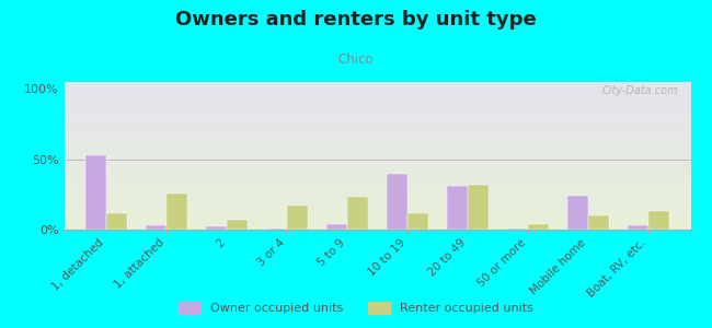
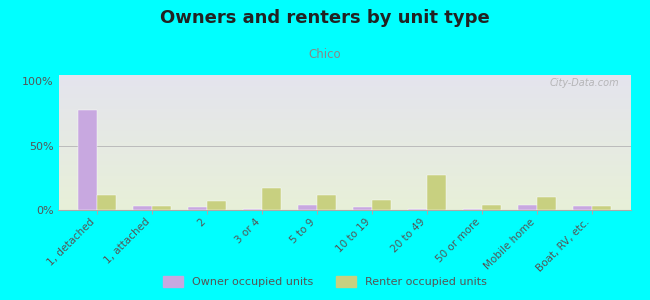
Owner occupied units/1, detached: 53% -> 78%
Renter occupied units/1, attached: 26% -> 3%
Renter occupied units/5 to 9: 23% -> 12%
Owner occupied units/10 to 19: 40% -> 2%
Renter occupied units/10 to 19: 12% -> 8%
Owner occupied units/20 to 49: 31% -> 0%
Renter occupied units/20 to 49: 32% -> 27%
Owner occupied units/Mobile home: 24% -> 4%
Renter occupied units/Boat, RV, etc.: 13% -> 3%
